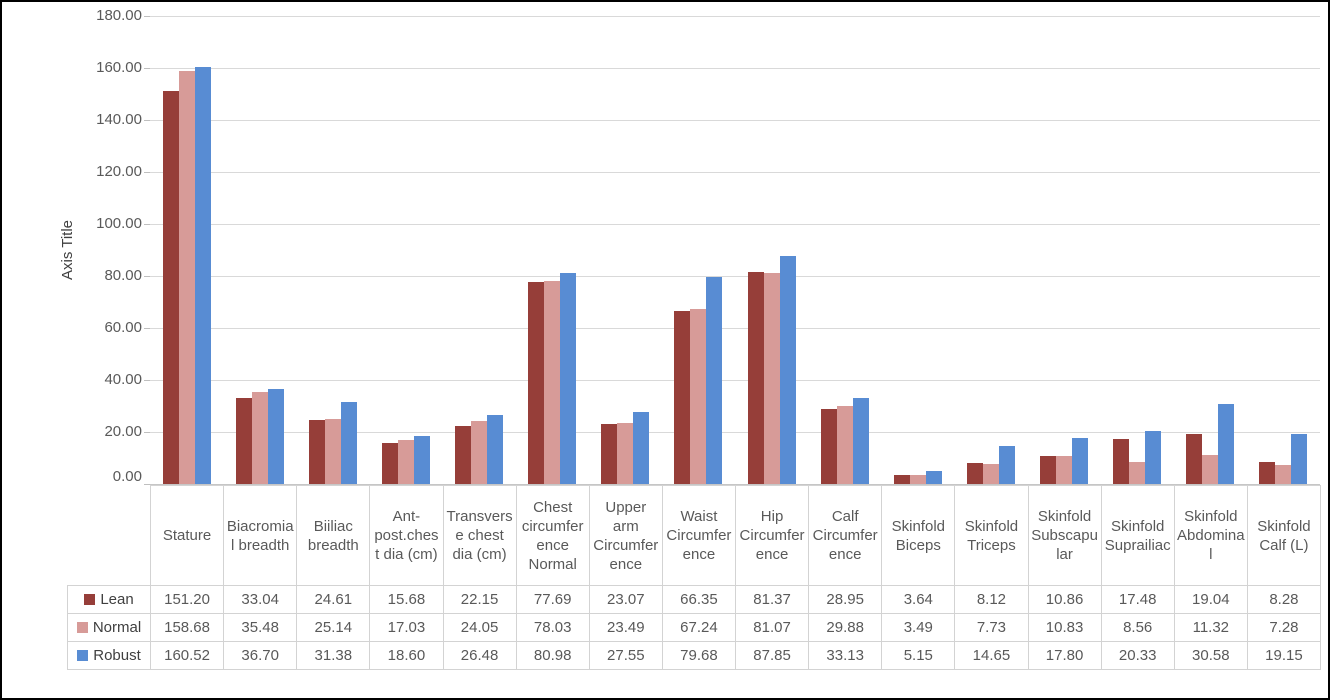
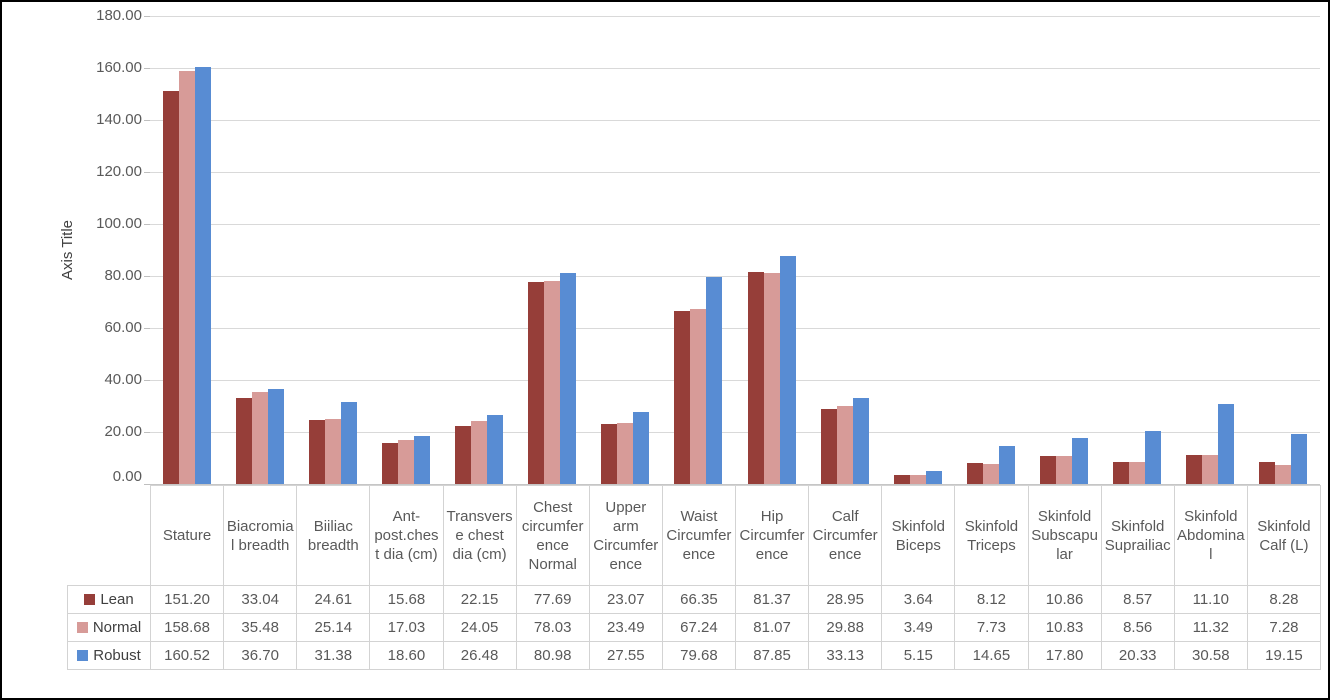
Lean/Skinfold Suprailiac: 17.48 -> 8.57
Lean/Skinfold Abdominal: 19.04 -> 11.10
